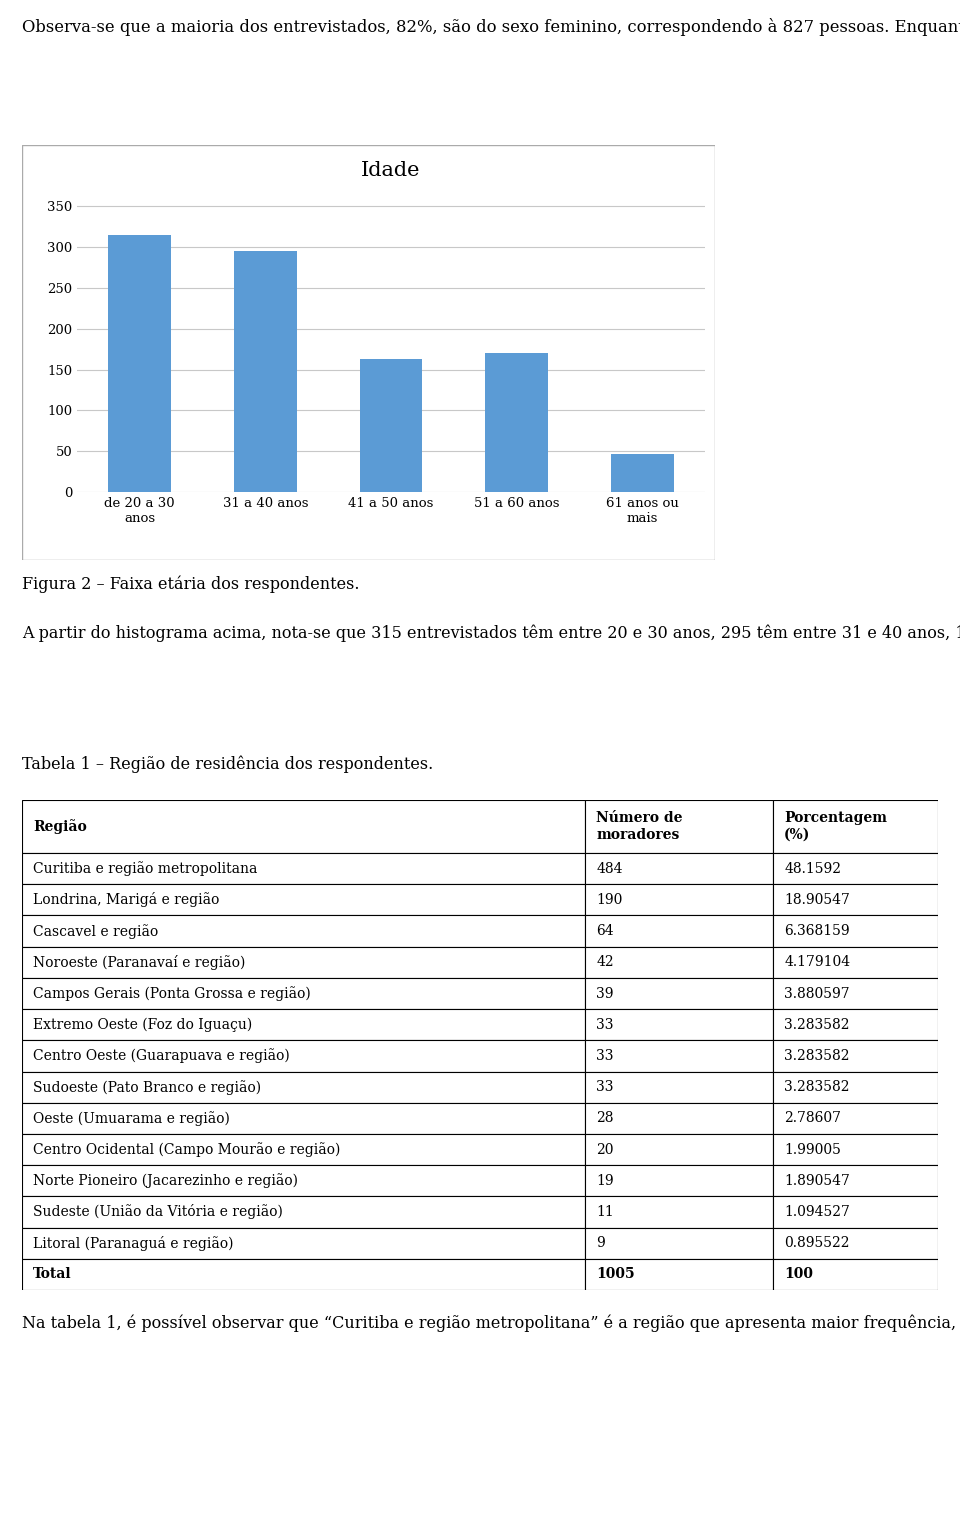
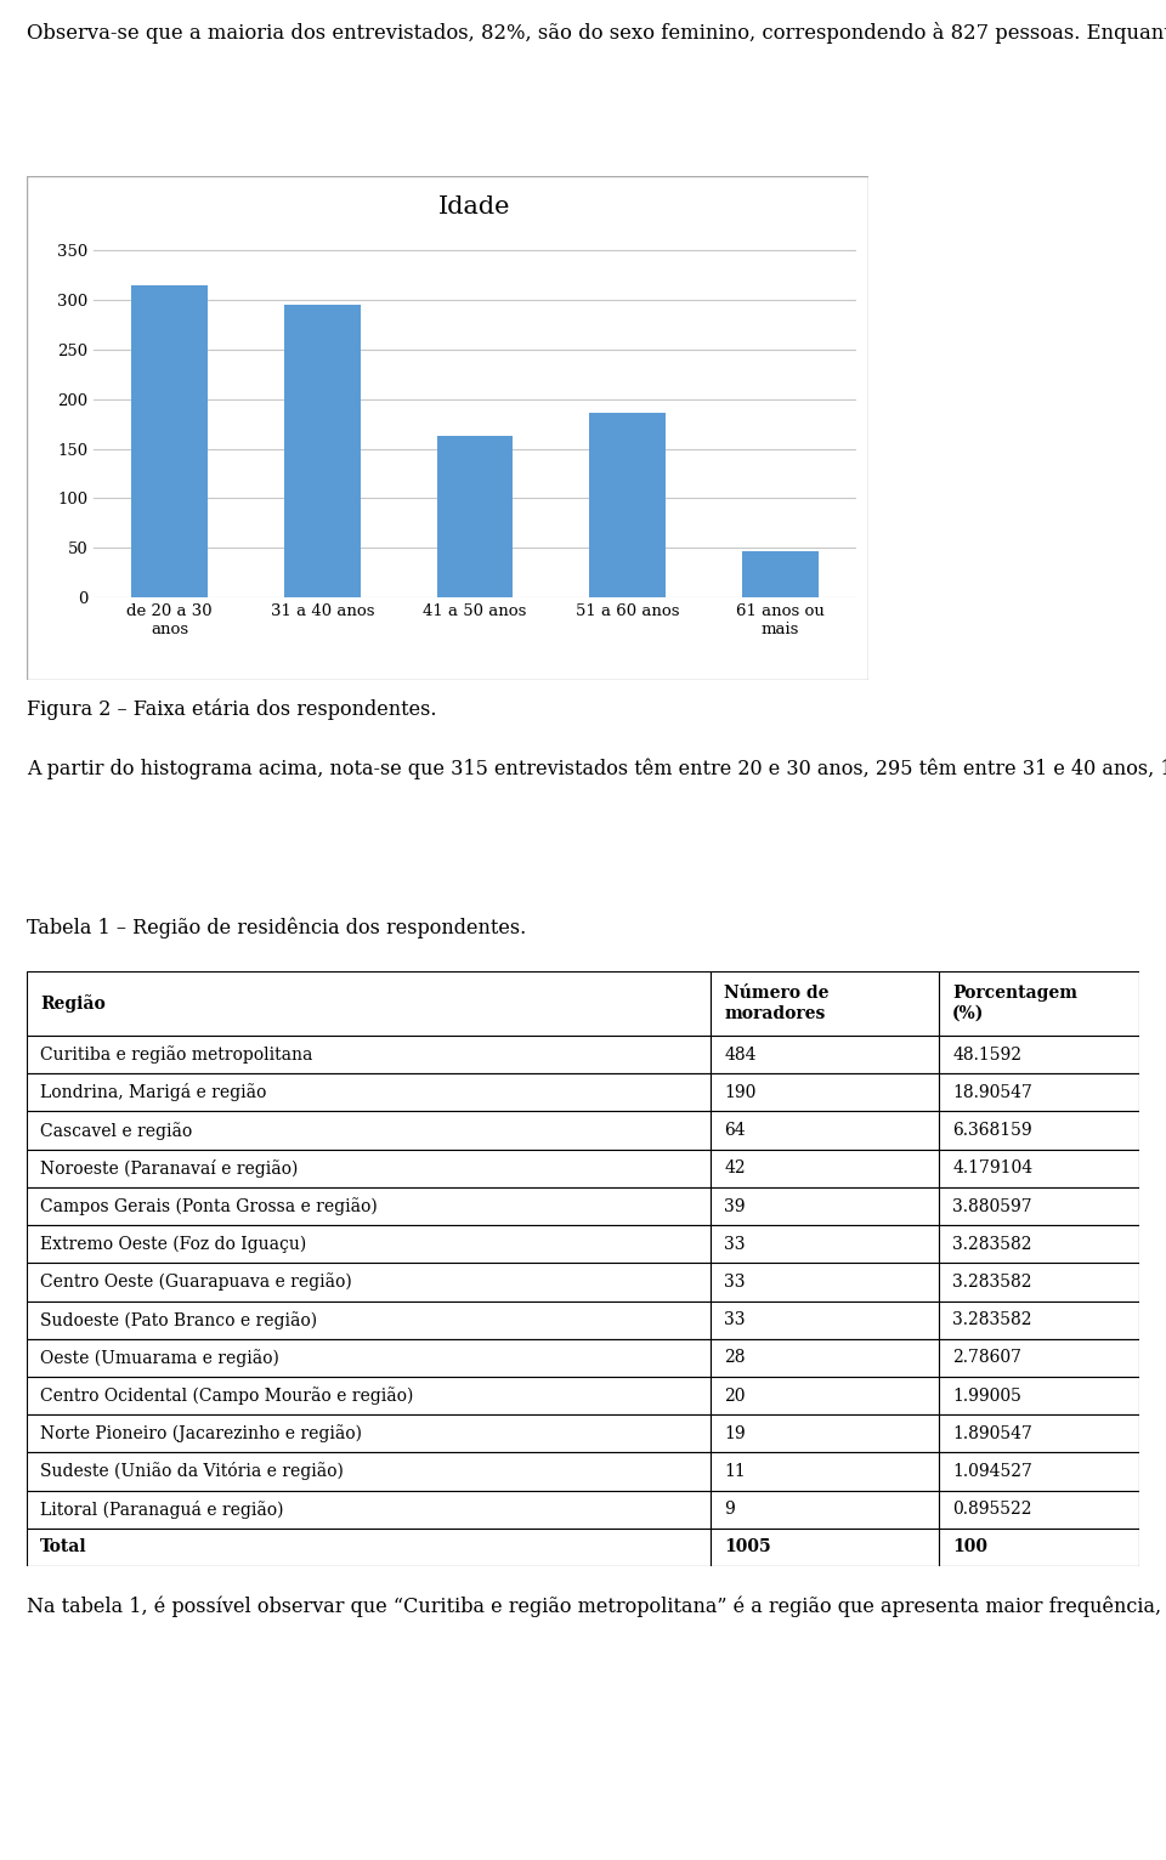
51 a 60 anos: 170 -> 186
